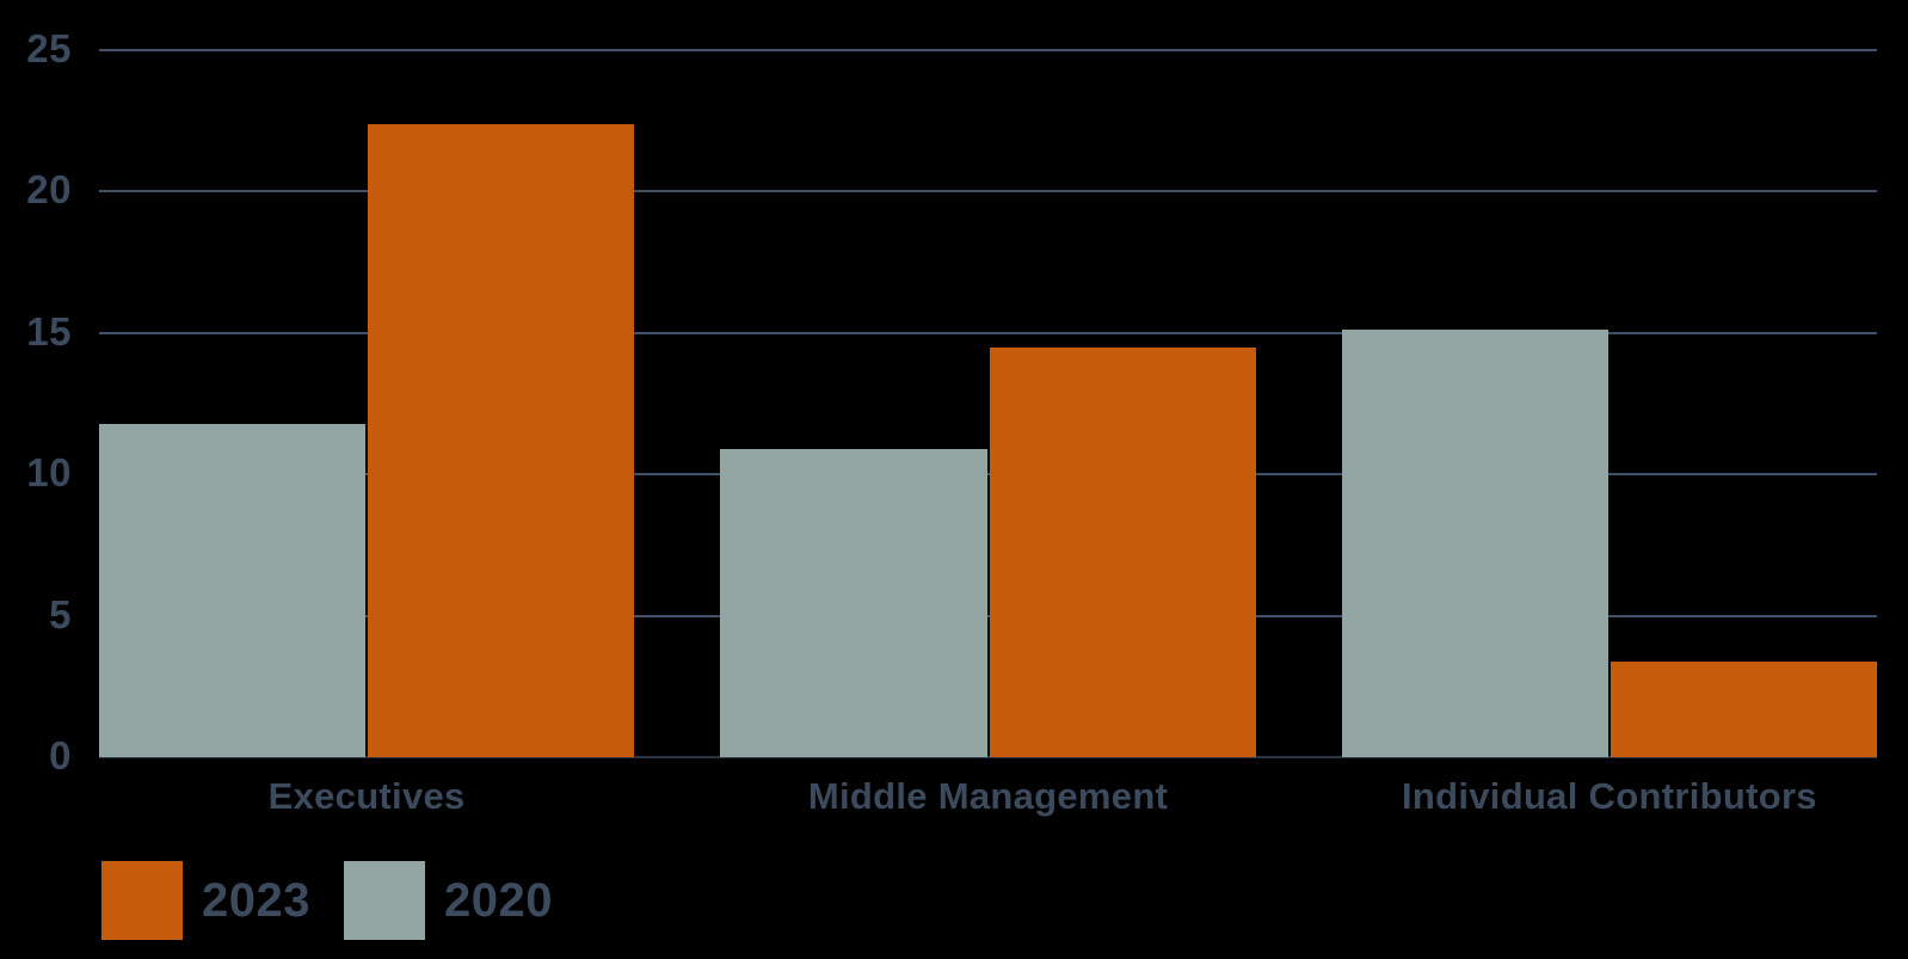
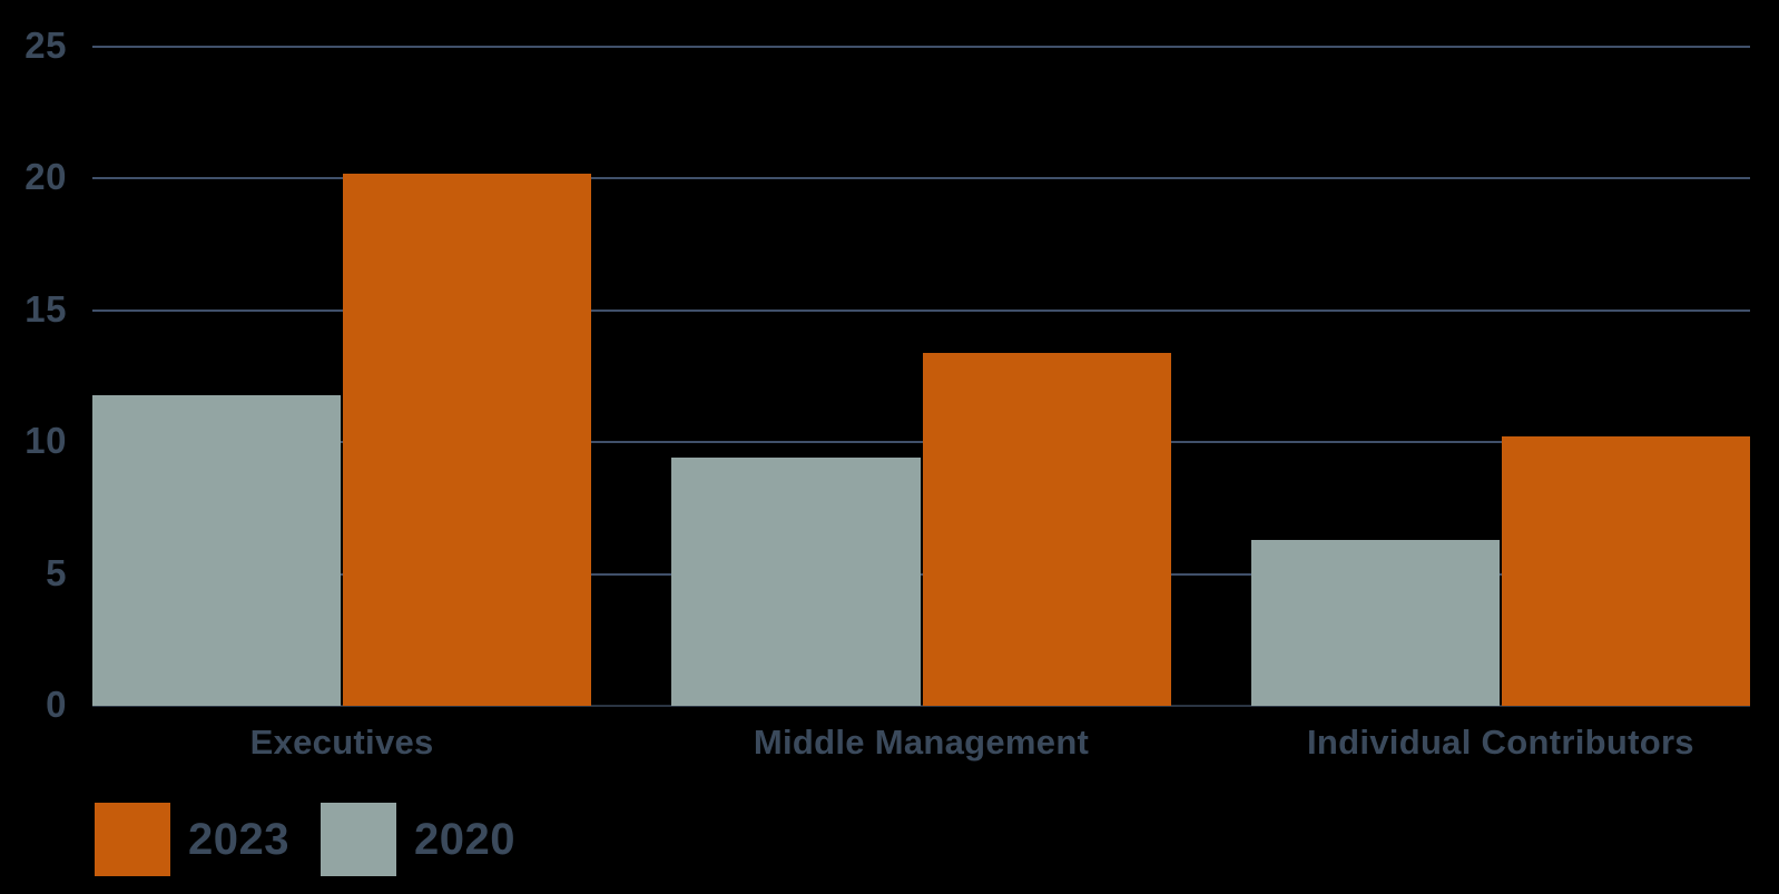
2023/Executives: 22.4 -> 20.2
2020/Middle Management: 10.9 -> 9.4
2023/Middle Management: 14.5 -> 13.4
2020/Individual Contributors: 15.1 -> 6.3
2023/Individual Contributors: 3.4 -> 10.2
